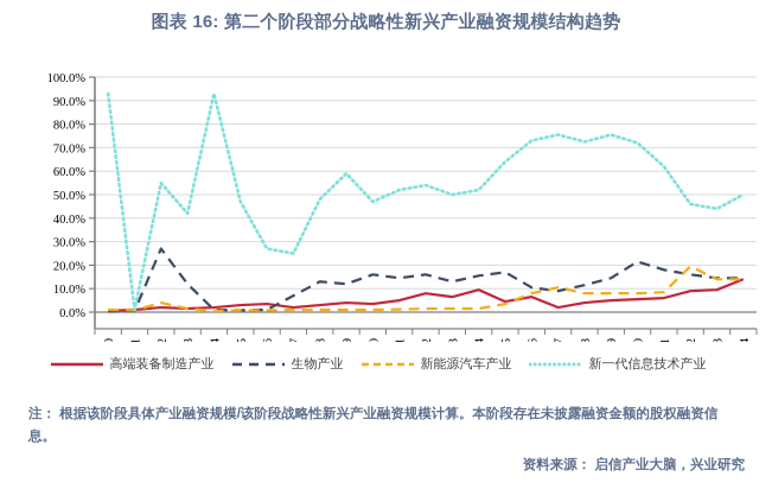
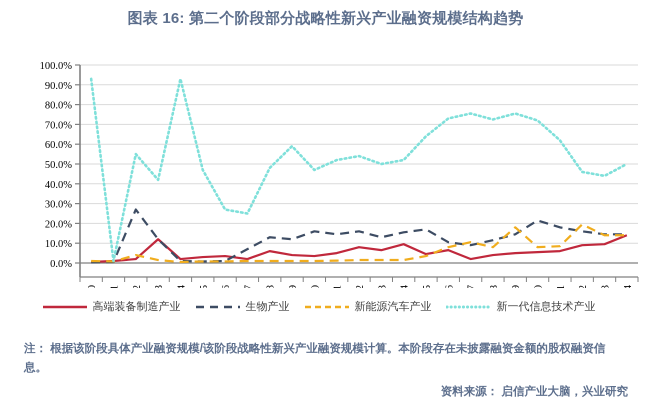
高端装备制造产业/2003: 2% -> 12%
高端装备制造产业/2008: 3% -> 6%
新能源汽车产业/2019: 8% -> 18%
